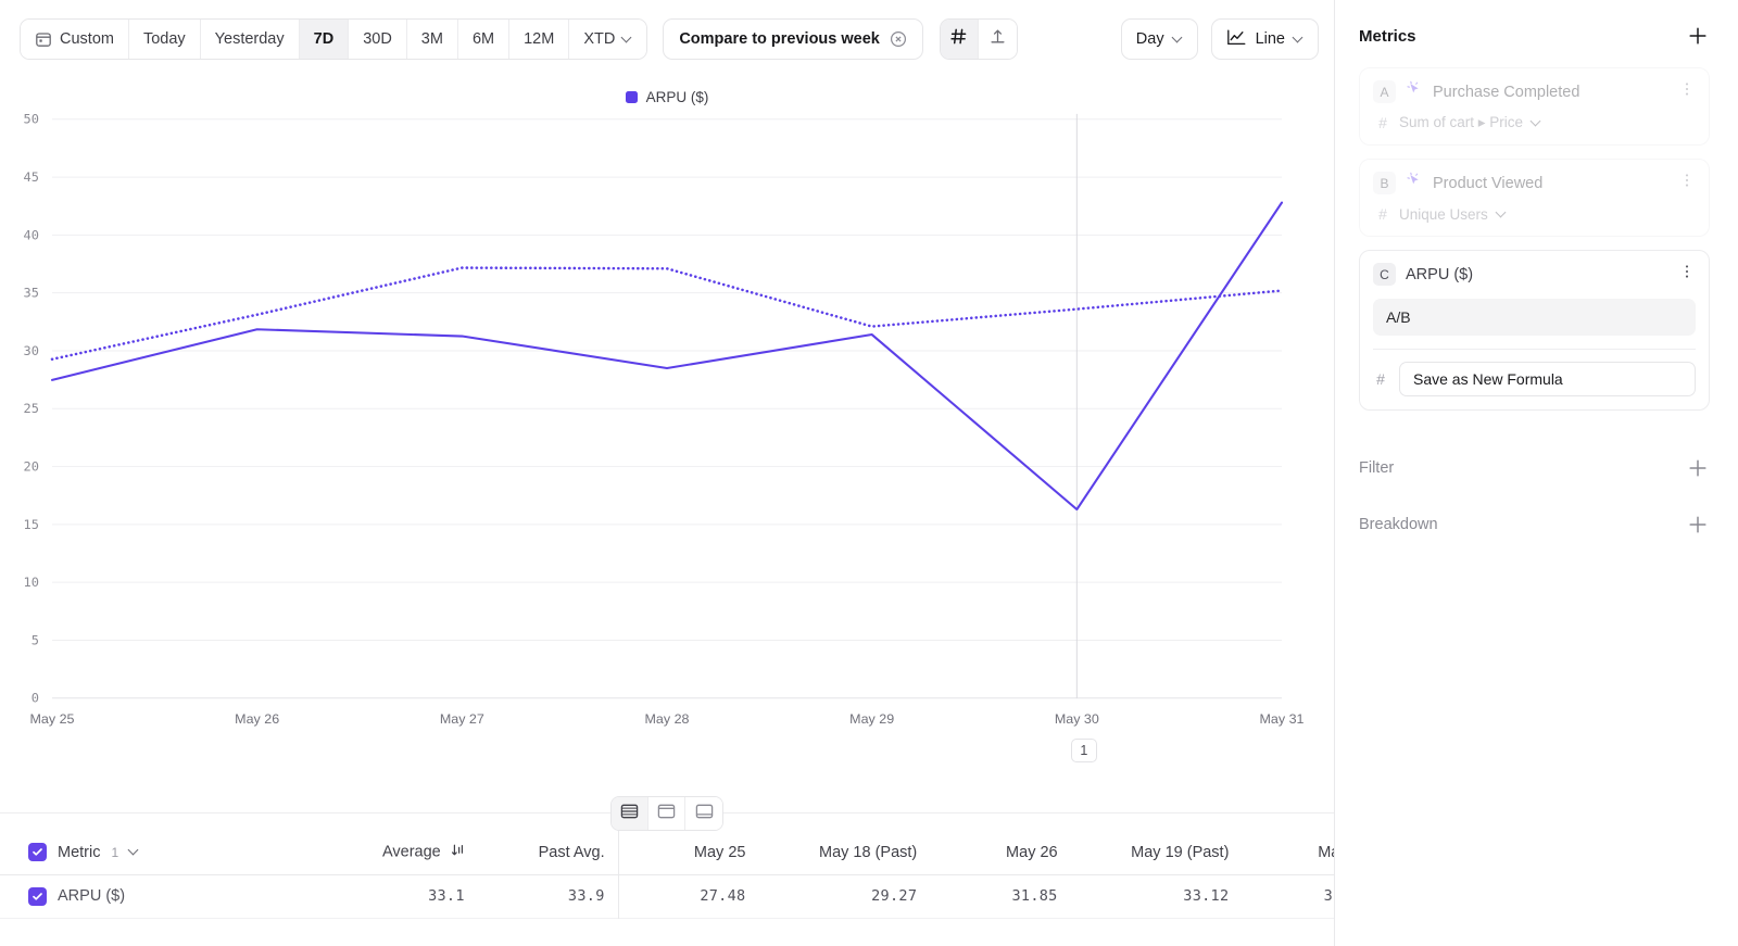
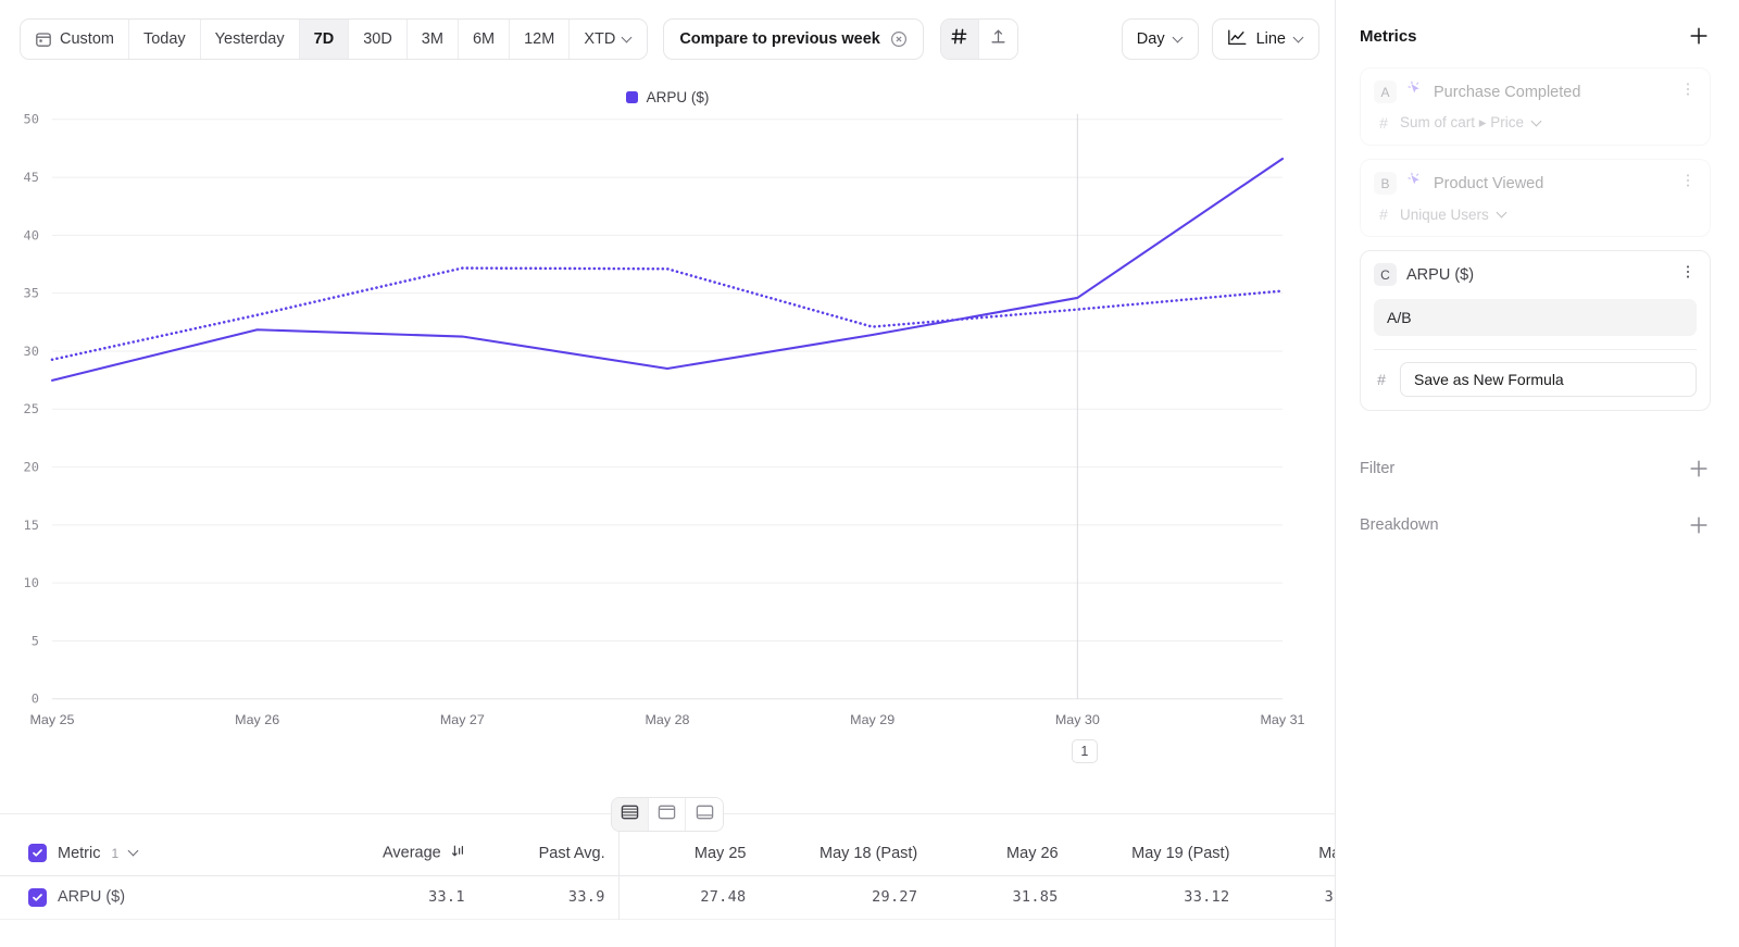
ARPU ($)/May 30: 16.3 -> 34.6
ARPU ($)/May 31: 42.8 -> 46.6
